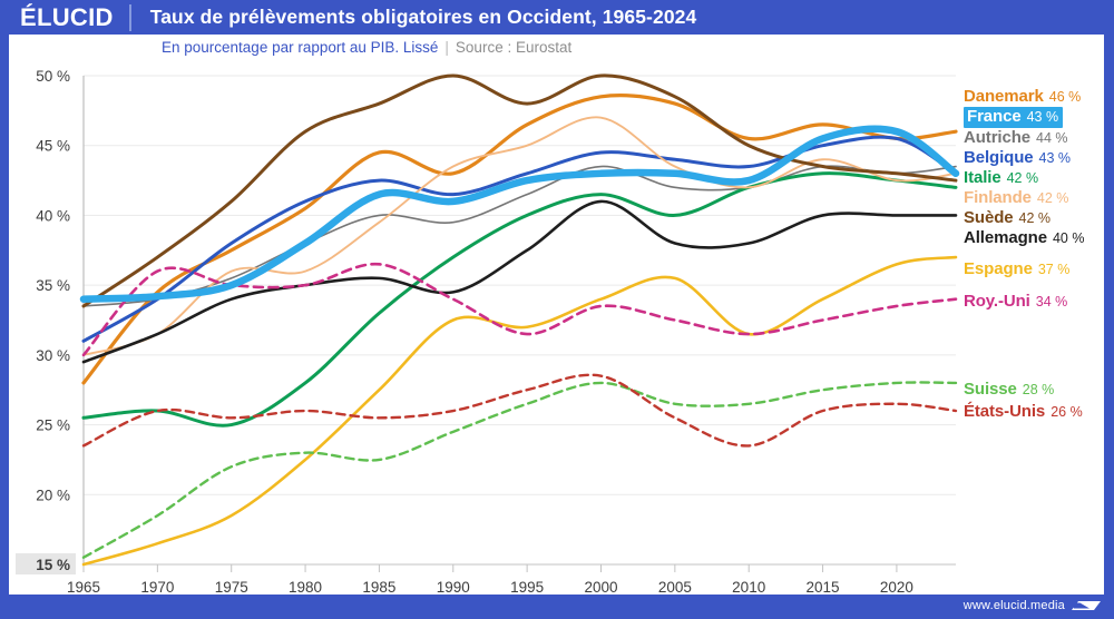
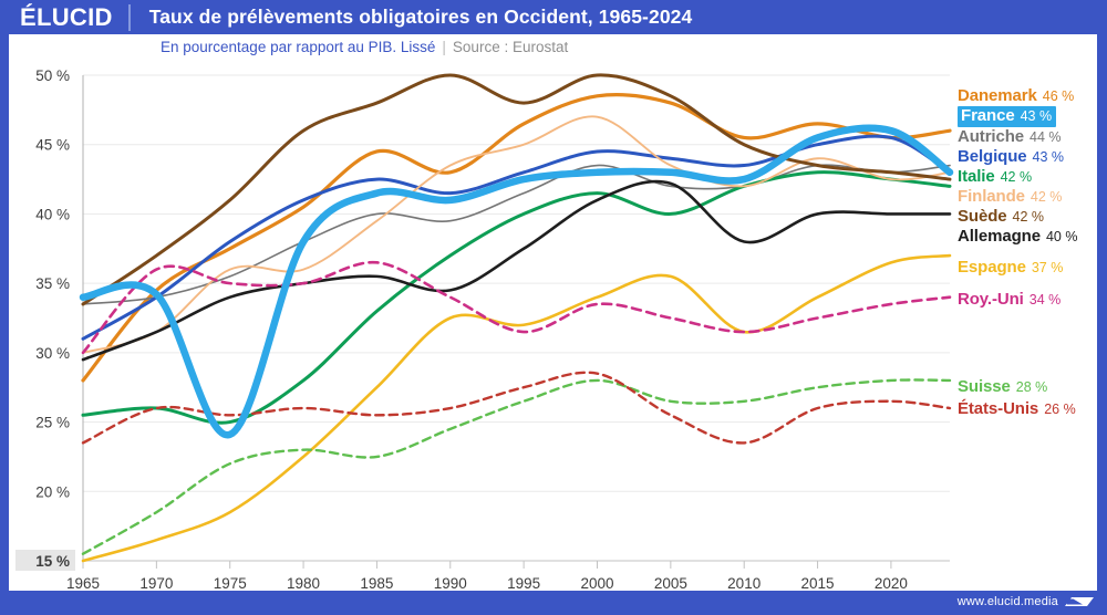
France/1975: 35.0% -> 24.1%
Allemagne/2005: 38.0% -> 42.2%
